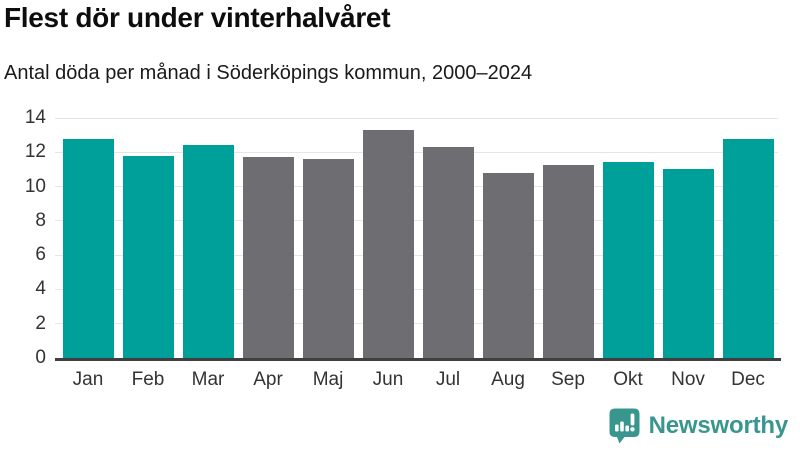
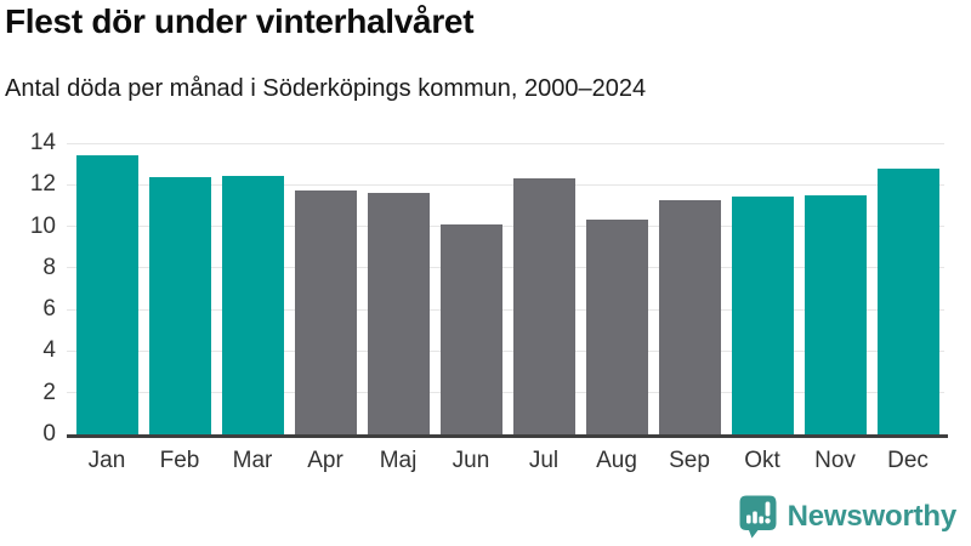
Jan: 12.8 -> 13.4
Feb: 11.8 -> 12.3
Jun: 13.3 -> 10.1
Aug: 10.8 -> 10.3
Nov: 11.0 -> 11.5
